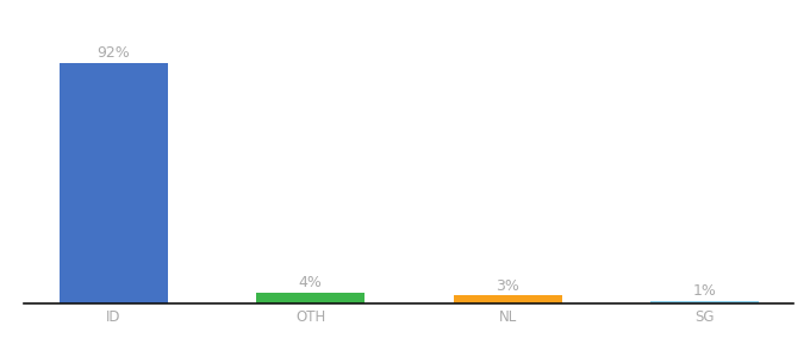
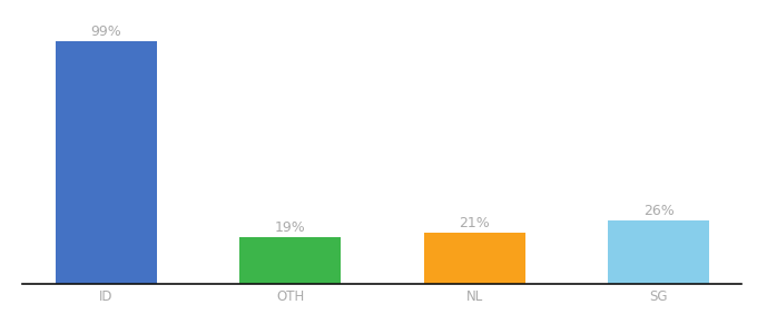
ID: 92% -> 99%
OTH: 4% -> 19%
NL: 3% -> 21%
SG: 1% -> 26%
